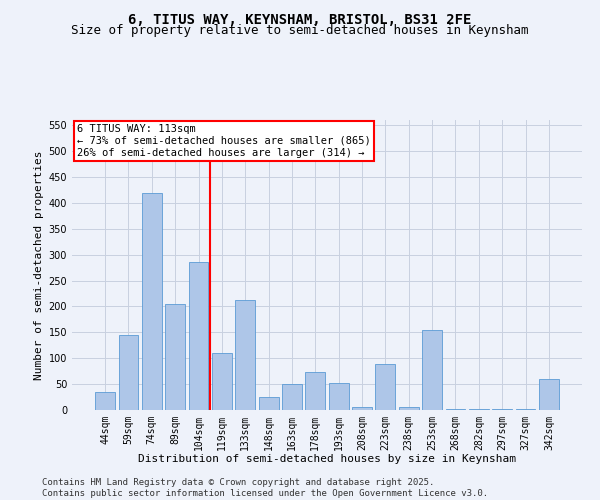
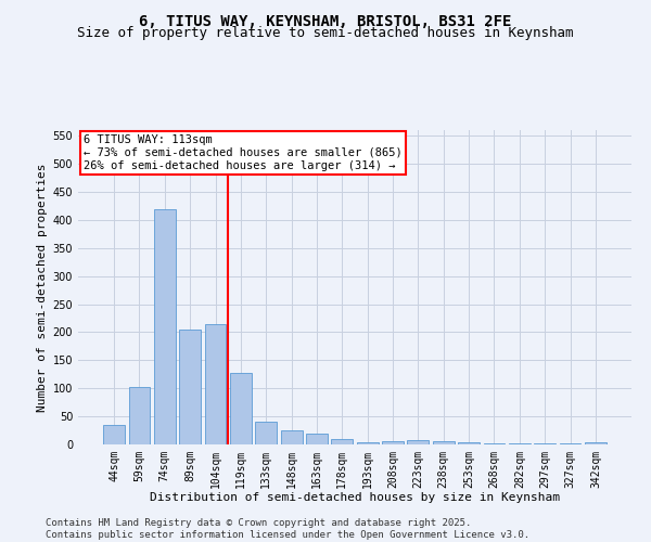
59sqm: 144 -> 102
104sqm: 286 -> 215
119sqm: 110 -> 127
133sqm: 212 -> 40
163sqm: 50 -> 20
178sqm: 74 -> 9
193sqm: 52 -> 3
223sqm: 88 -> 7
253sqm: 154 -> 4
342sqm: 60 -> 3
